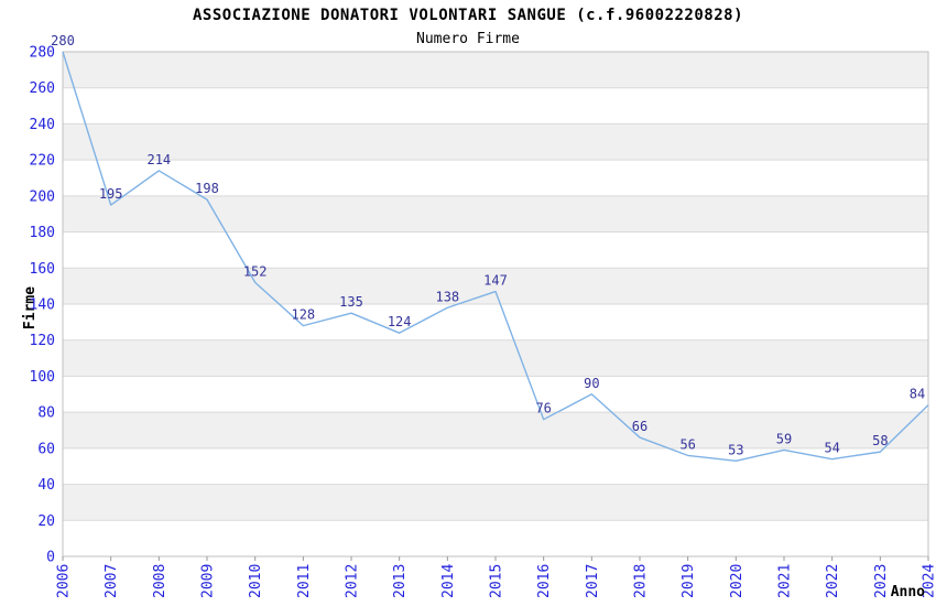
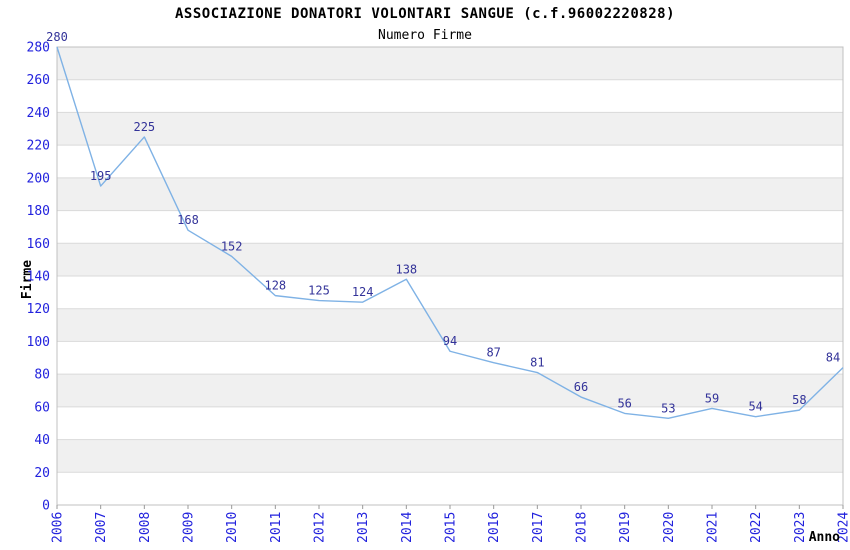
2008: 214 -> 225
2009: 198 -> 168
2012: 135 -> 125
2015: 147 -> 94
2016: 76 -> 87
2017: 90 -> 81
